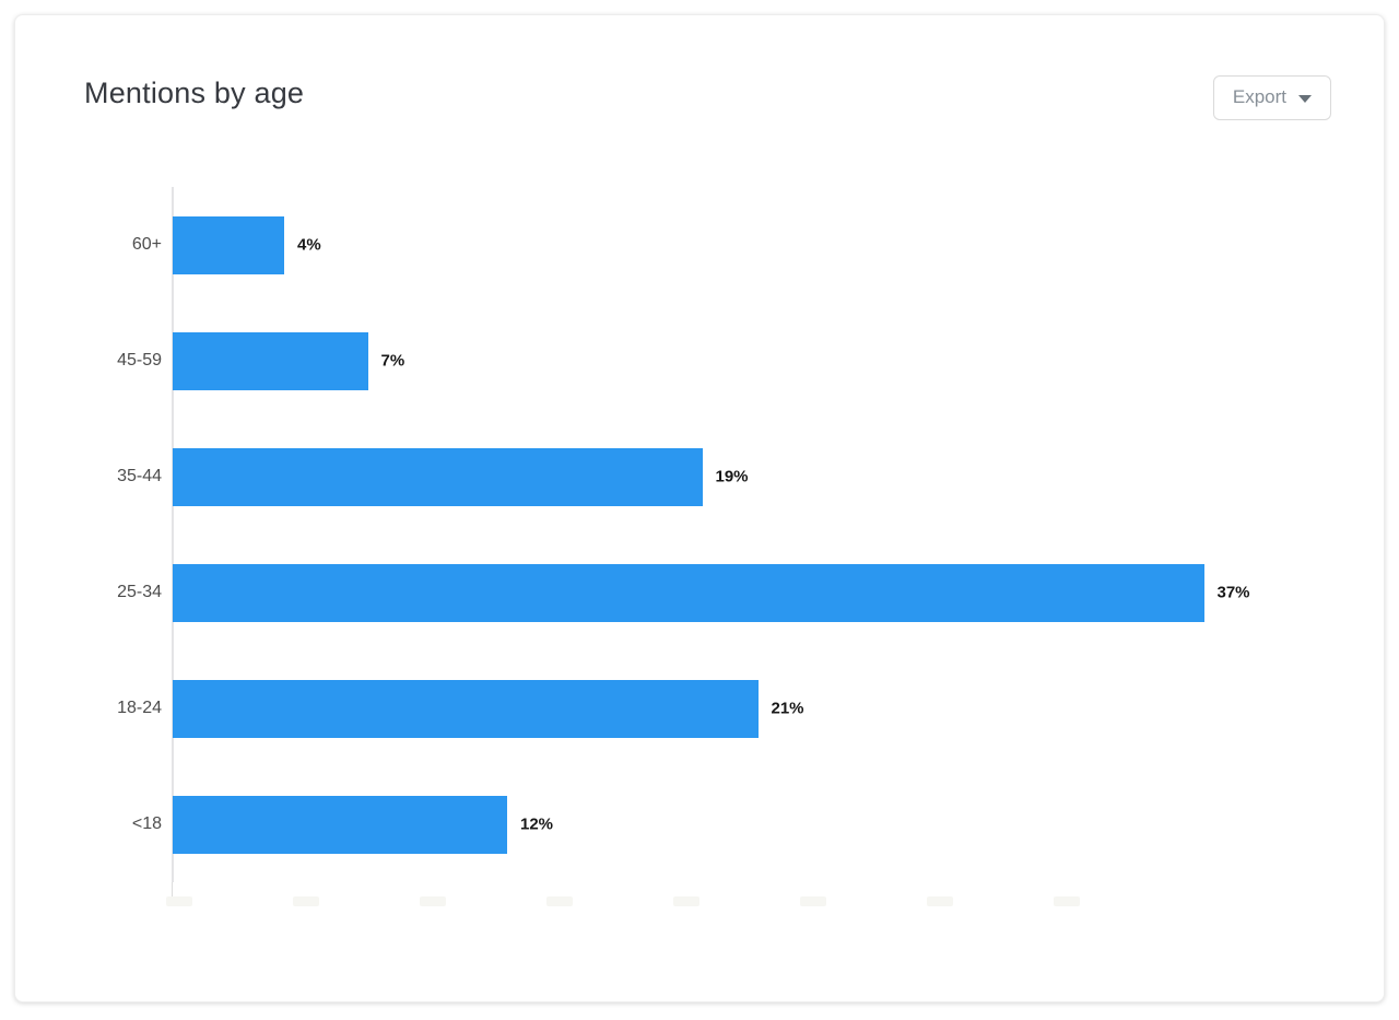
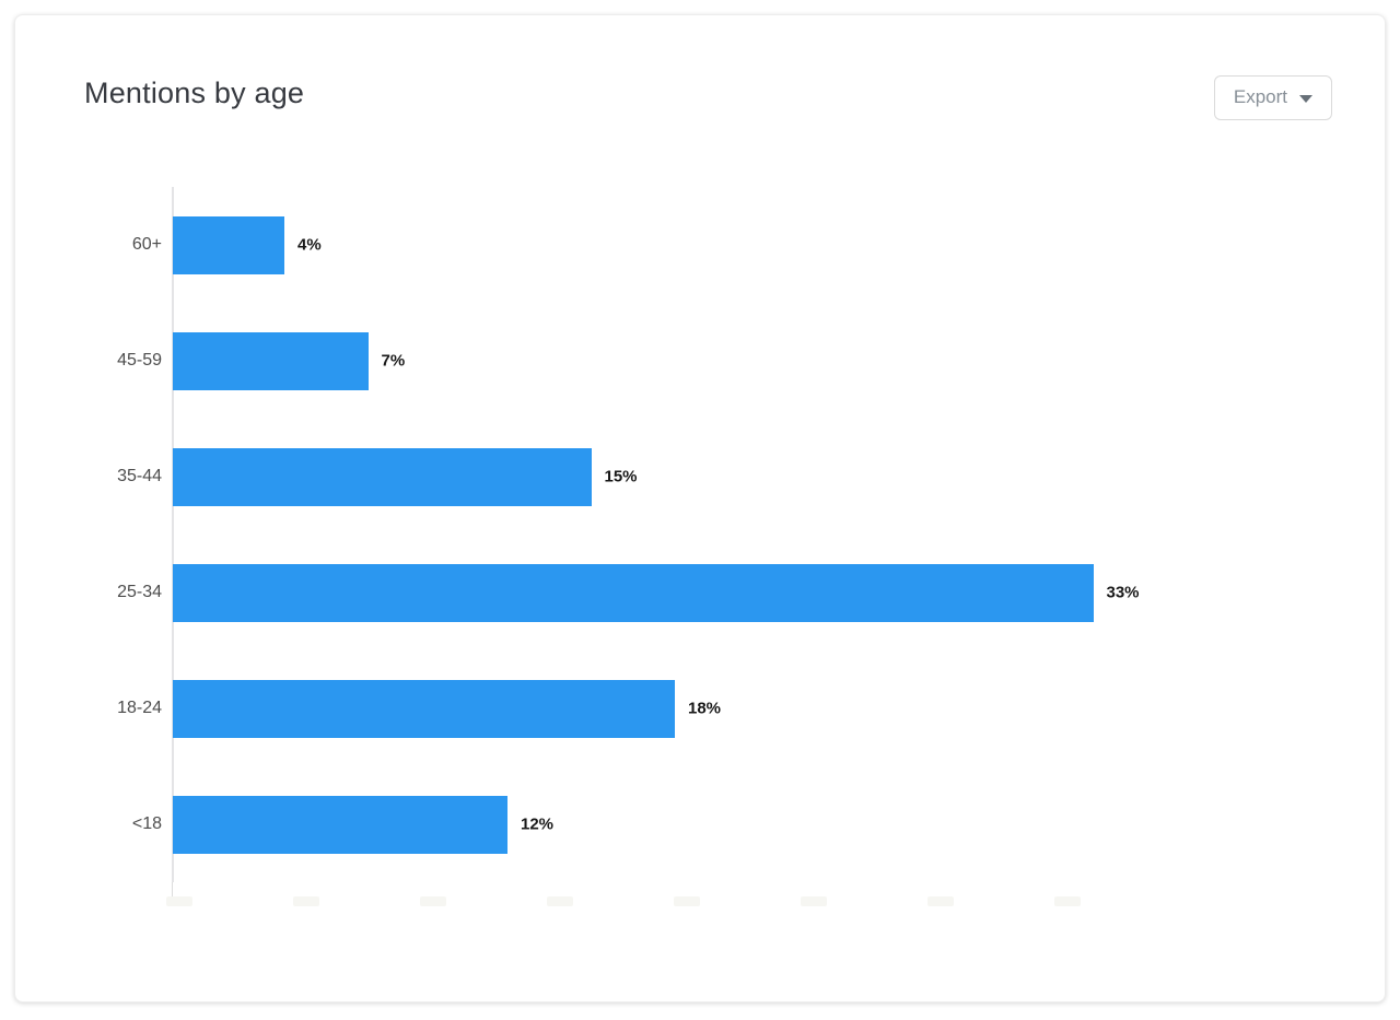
35-44: 19% -> 15%
25-34: 37% -> 33%
18-24: 21% -> 18%
